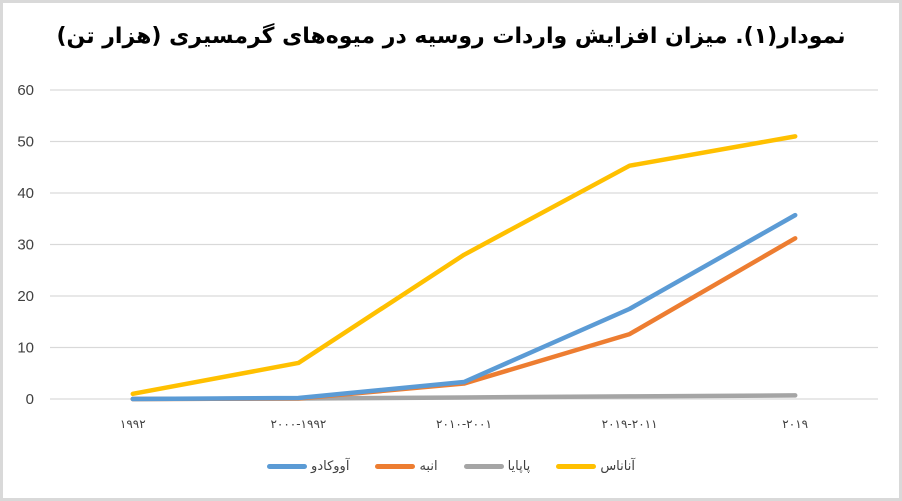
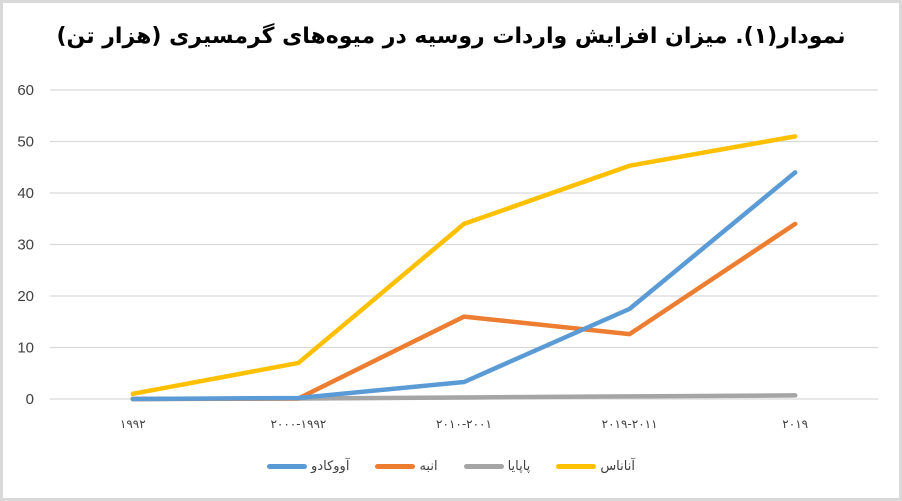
آناناس/۲۰۱۰-۲۰۰۱: 28 -> 34
انبه/۲۰۱۰-۲۰۰۱: 3 -> 16
انبه/۲۰۱۹: 31 -> 34
آووکادو/۲۰۱۹: 36 -> 44
